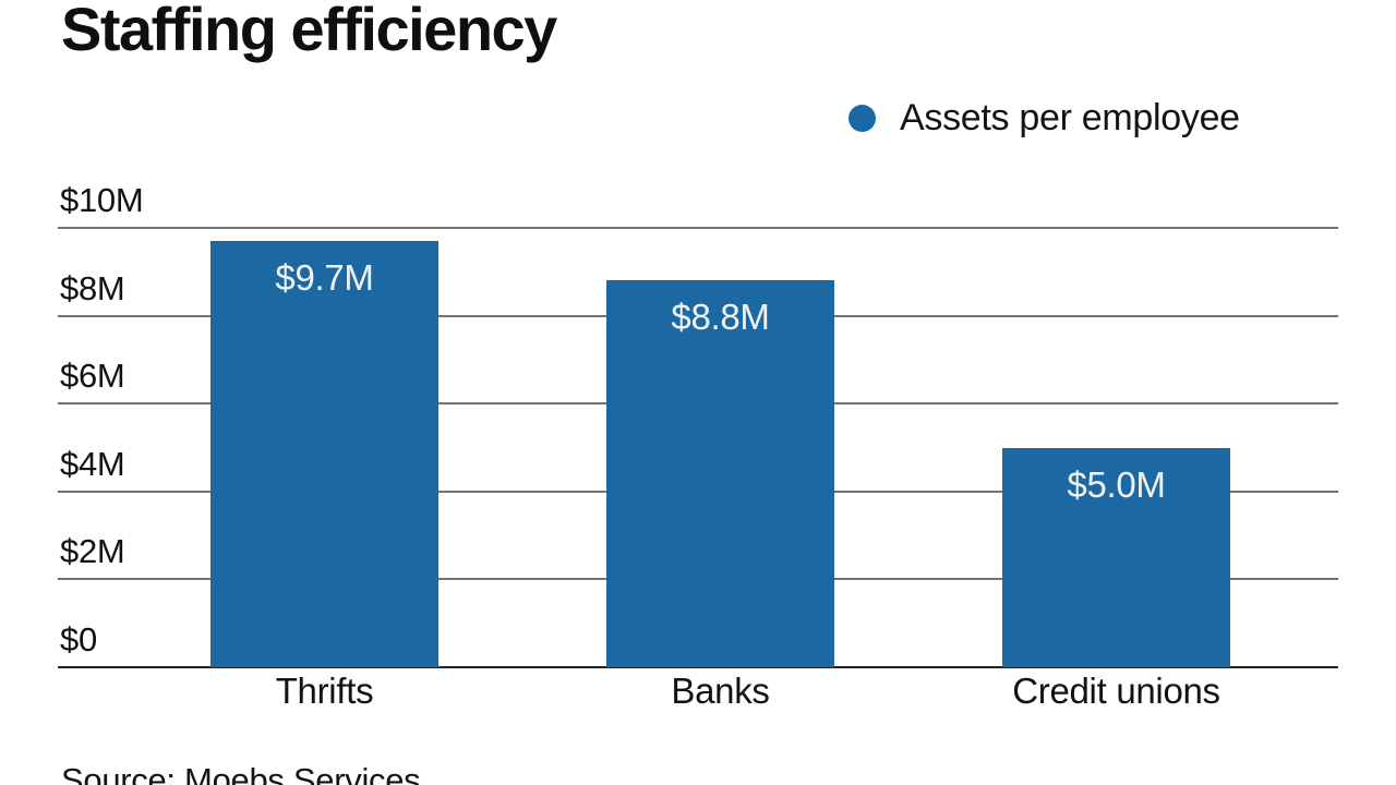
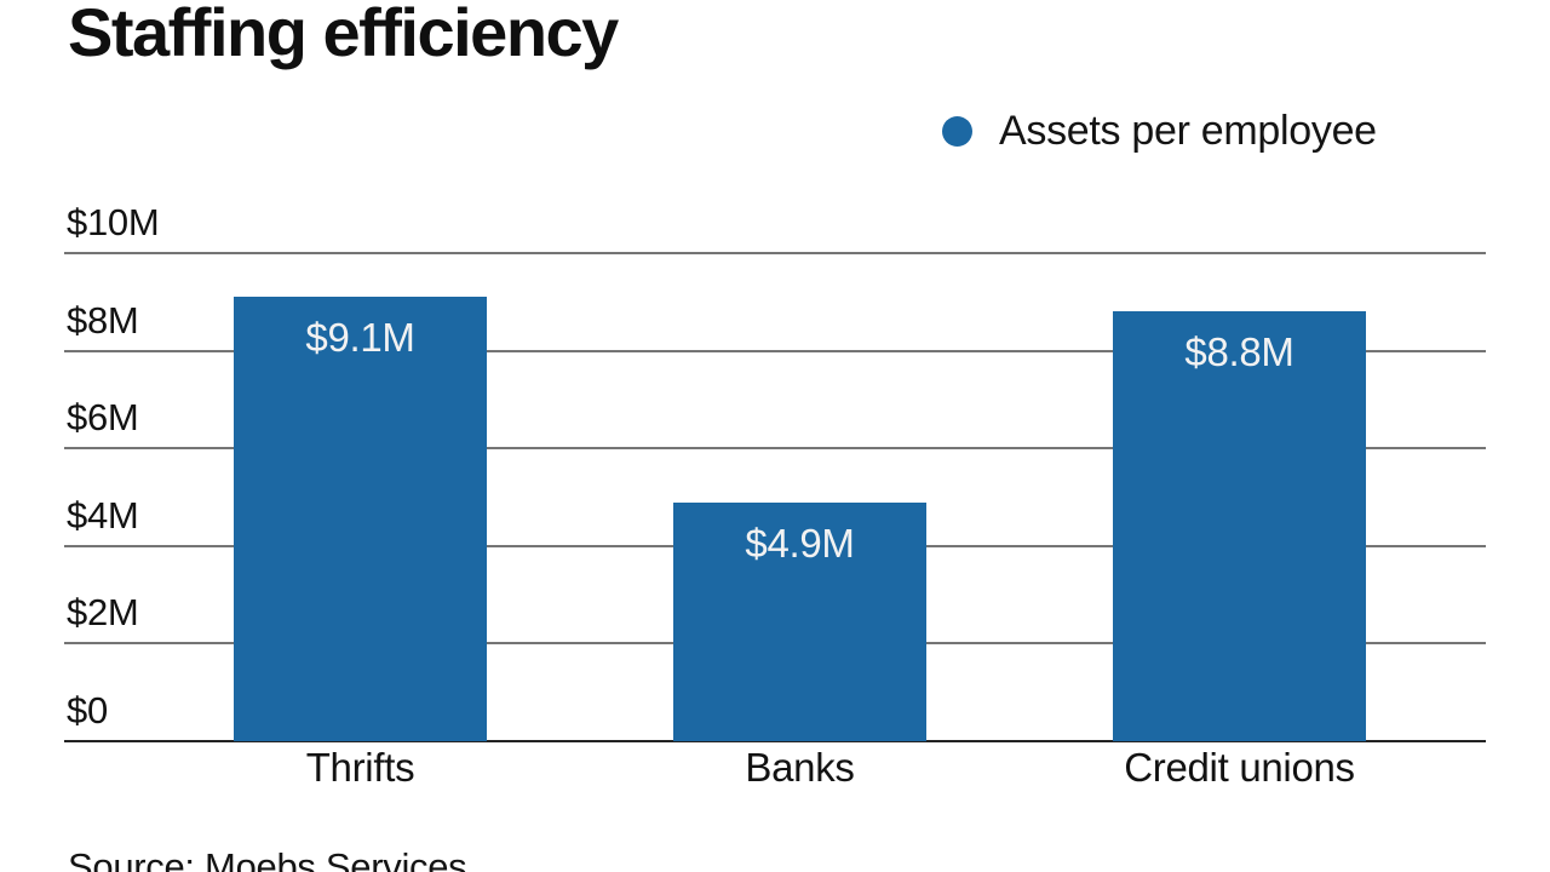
Thrifts: $9.7M -> $9.1M
Banks: $8.8M -> $4.9M
Credit unions: $5.0M -> $8.8M
